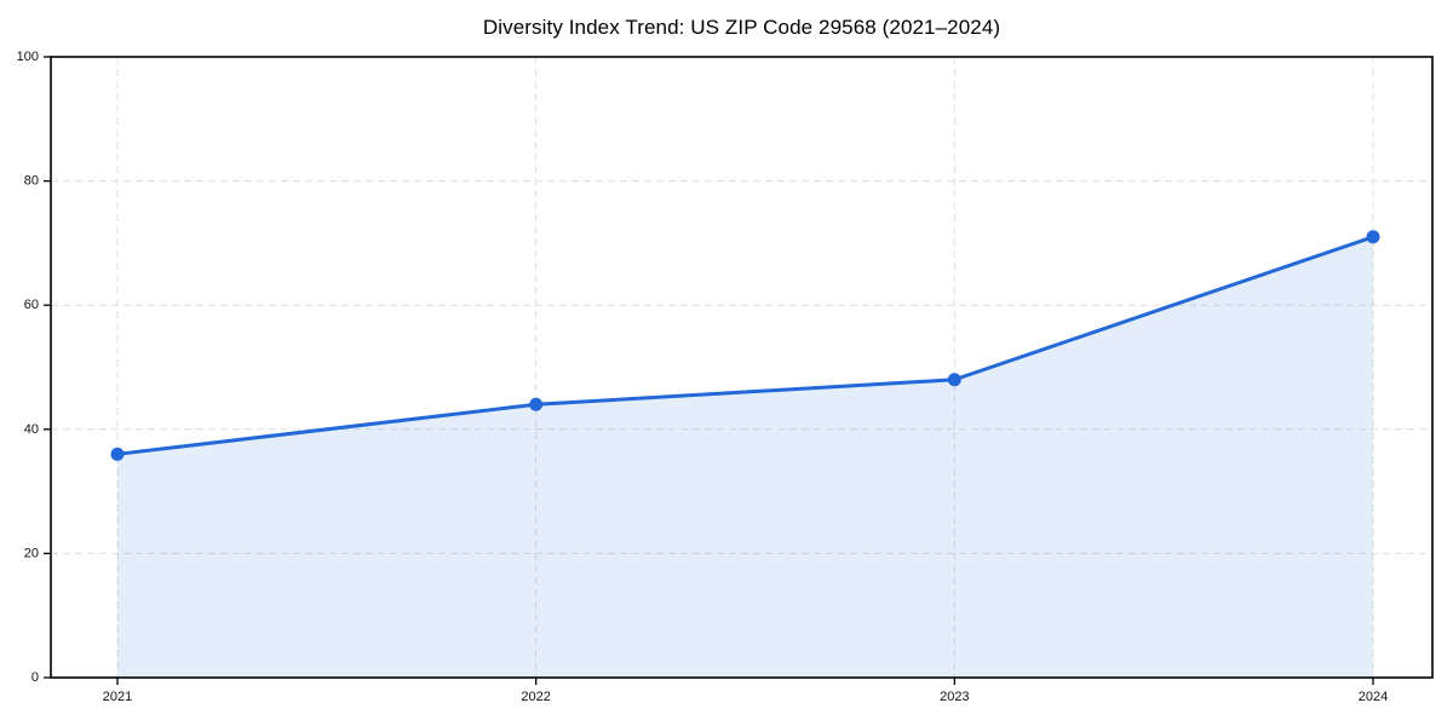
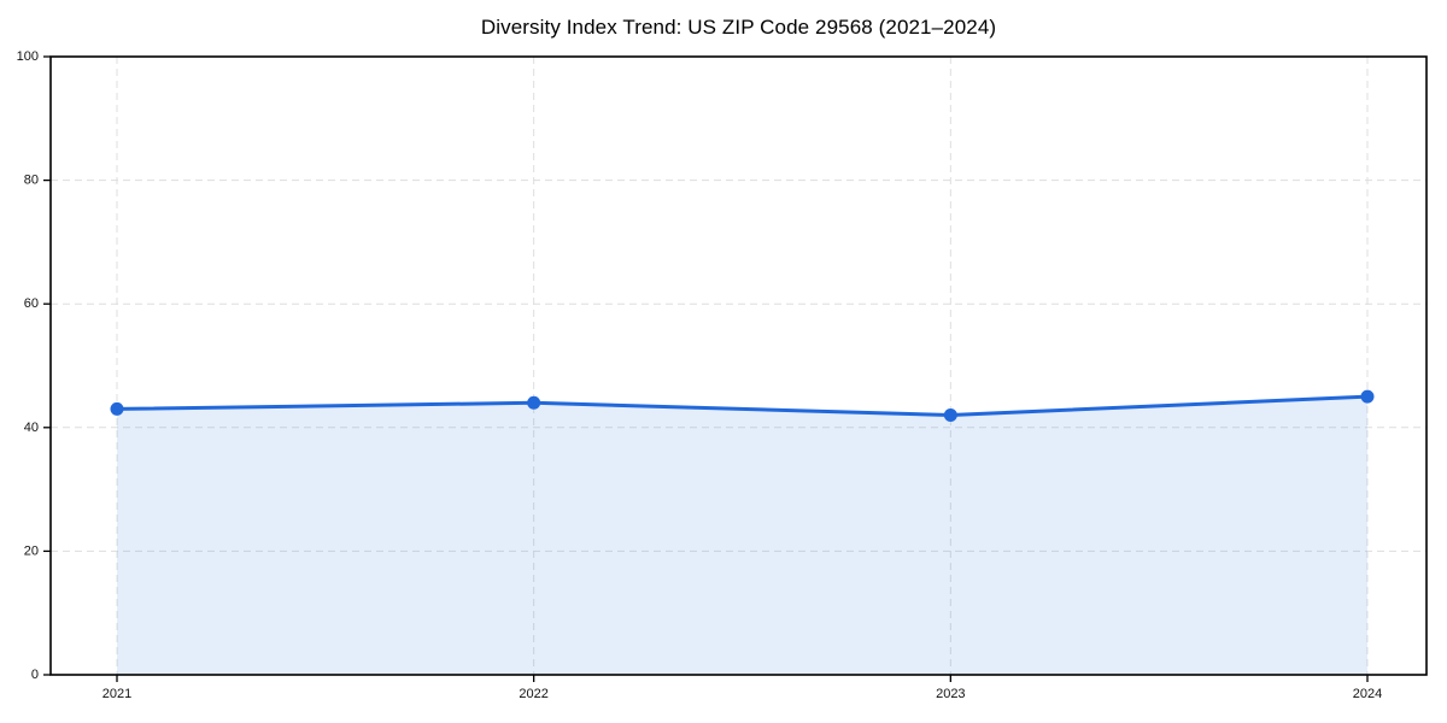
2021: 36 -> 43
2023: 48 -> 42
2024: 71 -> 45
